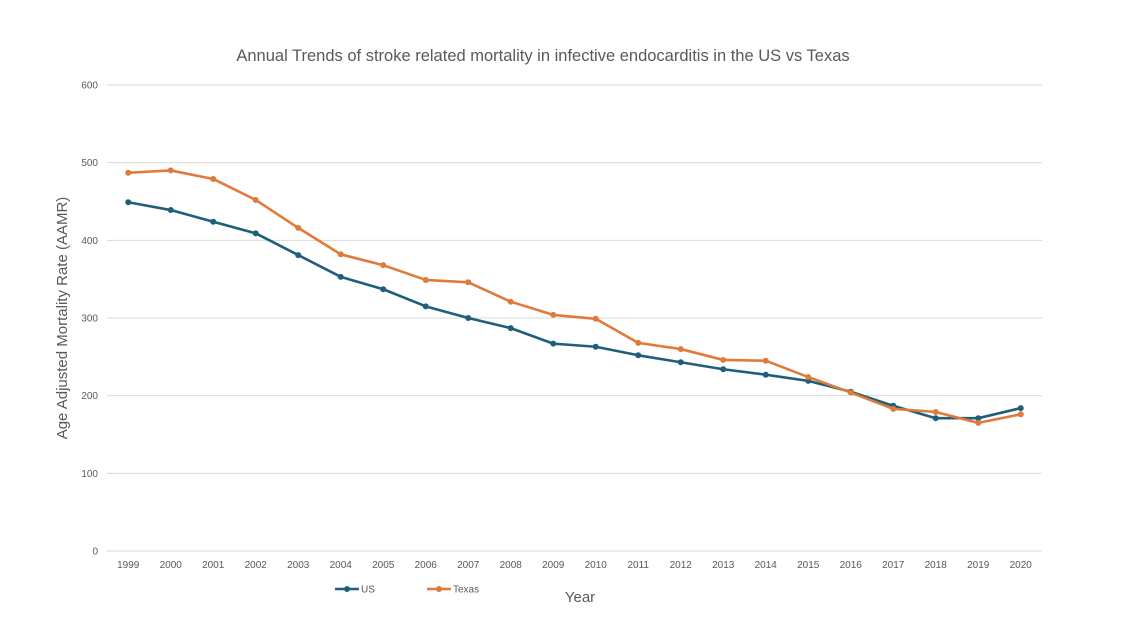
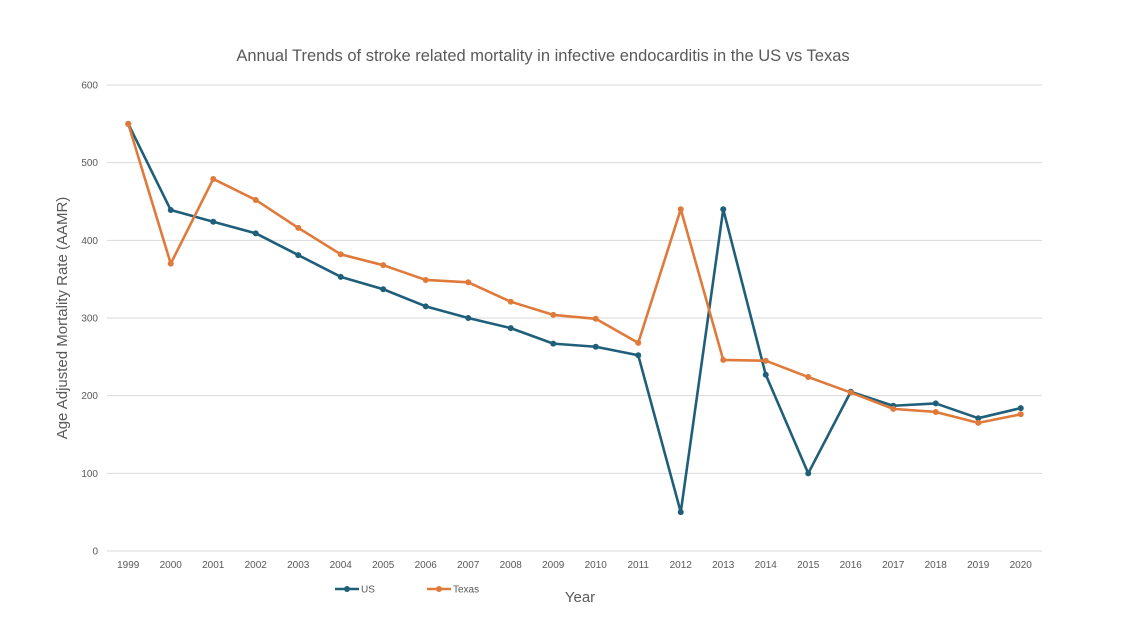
US/1999: 450 -> 550
Texas/1999: 490 -> 550
Texas/2000: 490 -> 370
US/2012: 240 -> 50
Texas/2012: 260 -> 440
US/2013: 230 -> 440
US/2015: 220 -> 100
US/2018: 170 -> 190
